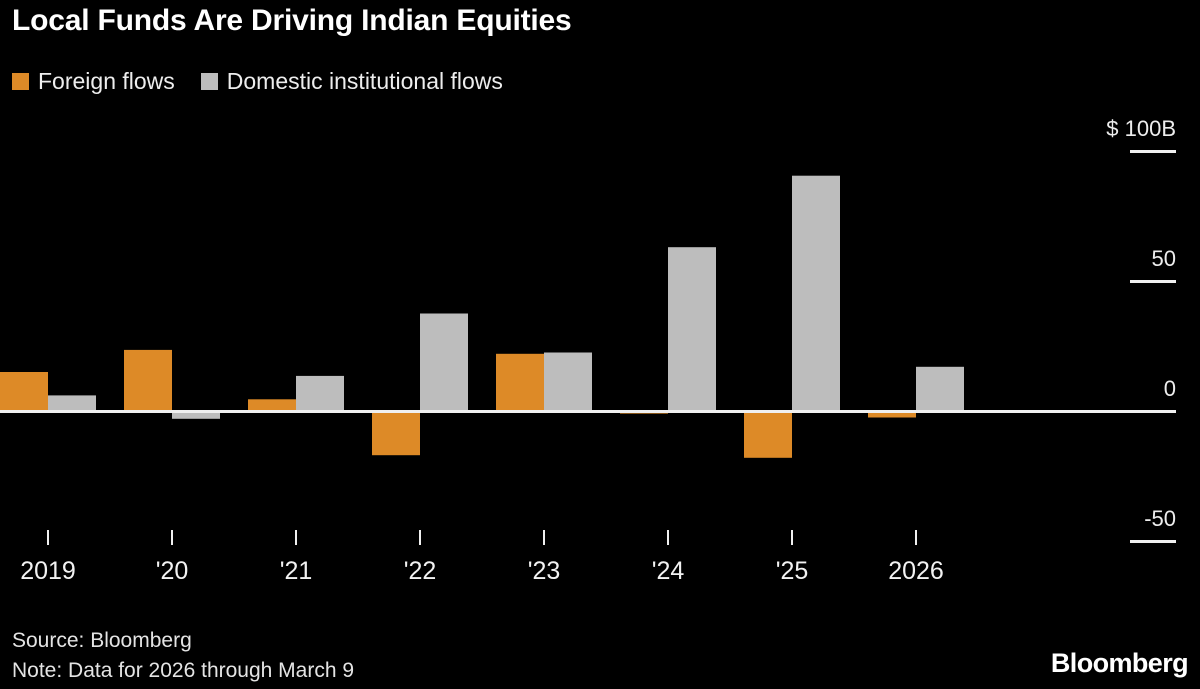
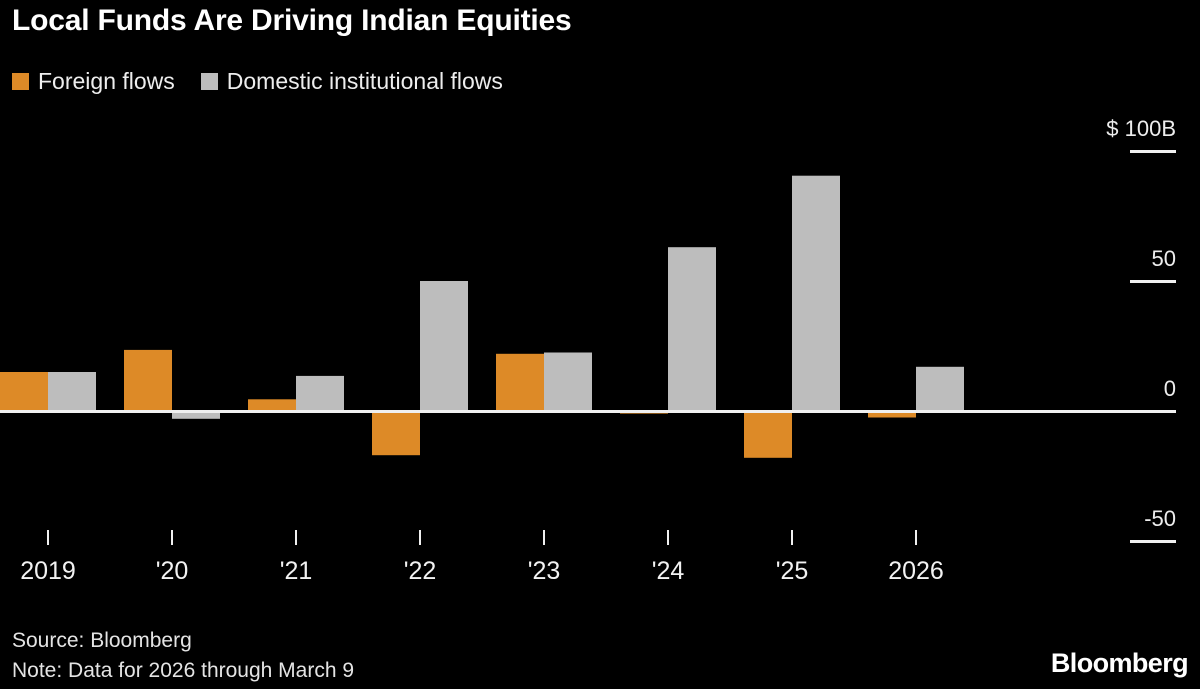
Domestic institutional flows/2019: 6 -> 15
Domestic institutional flows/'22: 38 -> 50
